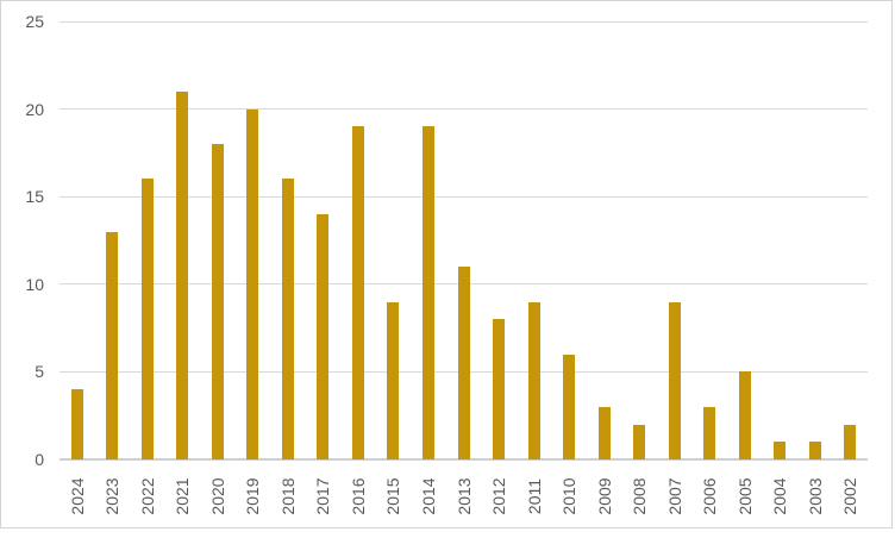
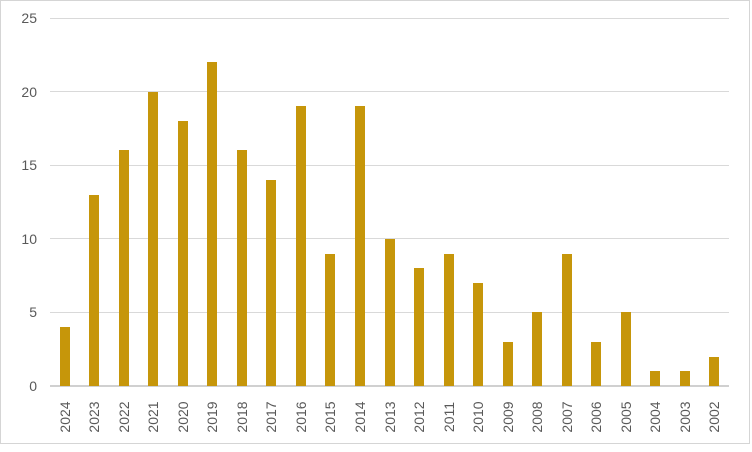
2021: 21 -> 20
2019: 20 -> 22
2013: 11 -> 10
2010: 6 -> 7
2008: 2 -> 5
